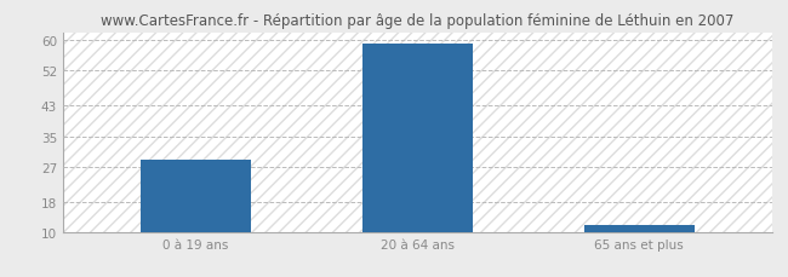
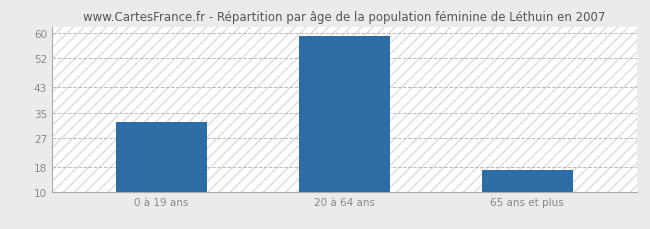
0 à 19 ans: 29 -> 32
65 ans et plus: 12 -> 17
